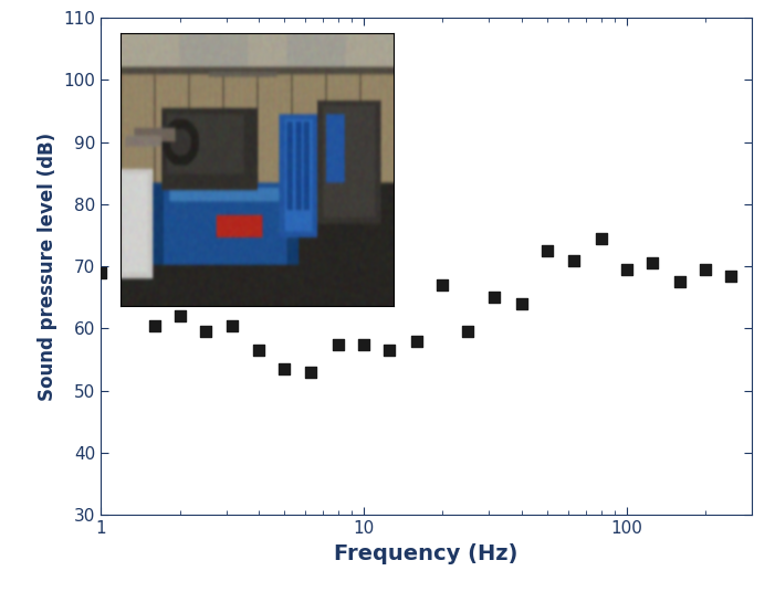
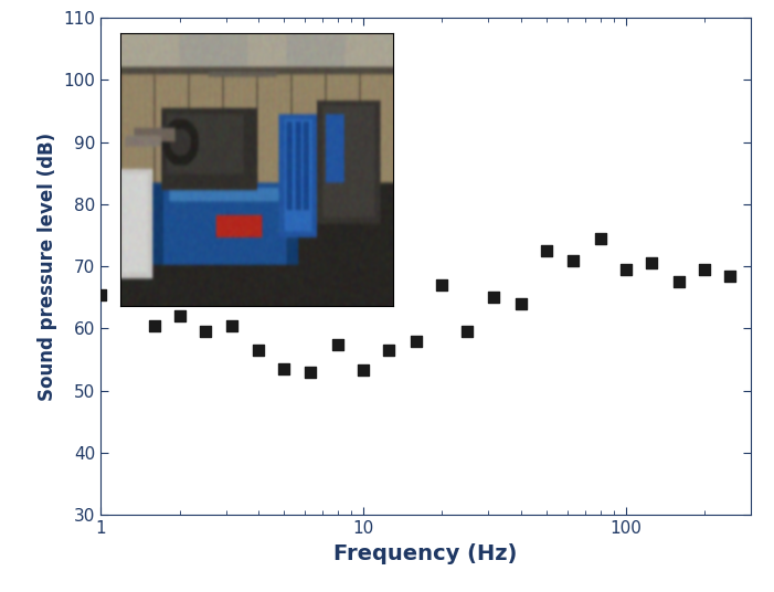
1: 69.0 -> 65.4
10: 57.5 -> 53.4
